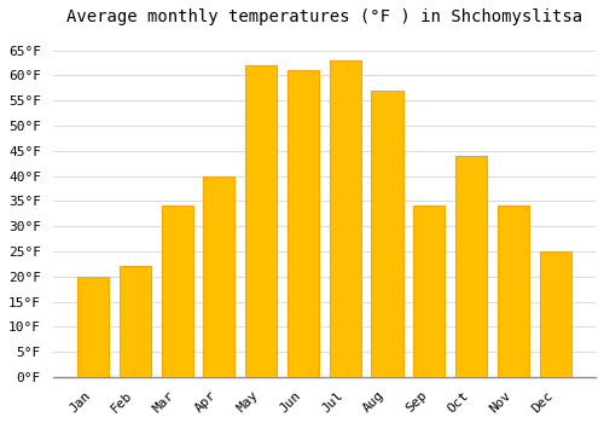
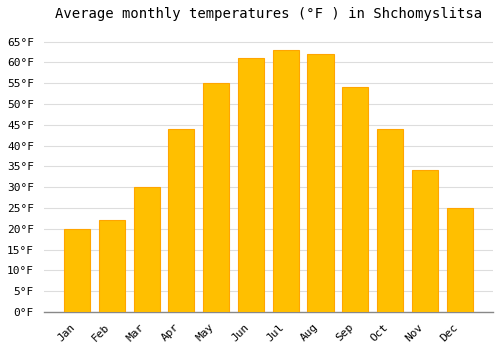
Mar: 34°F -> 30°F
Apr: 40°F -> 44°F
May: 62°F -> 55°F
Aug: 57°F -> 62°F
Sep: 34°F -> 54°F
